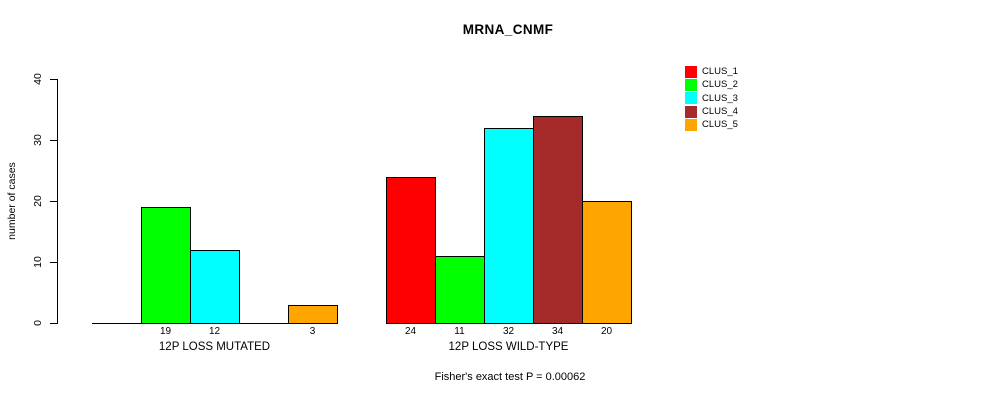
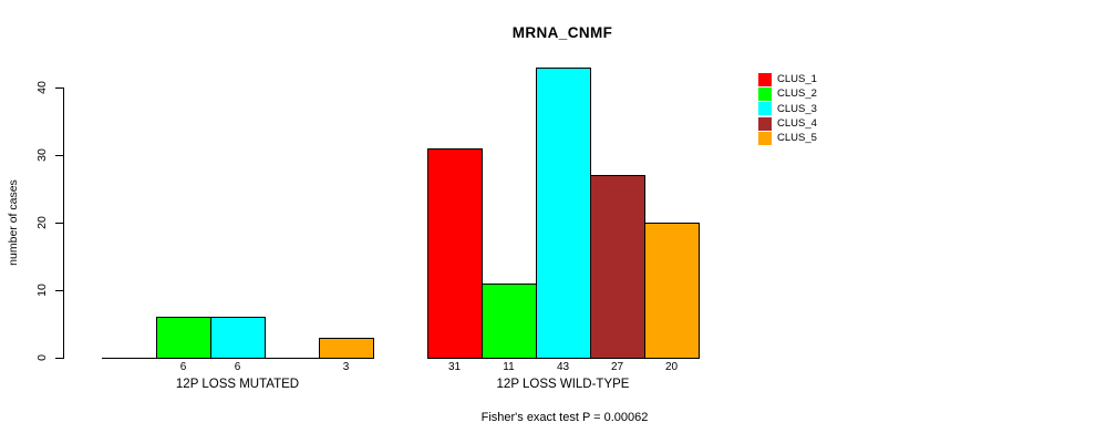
CLUS_2/12P LOSS MUTATED: 19 -> 6
CLUS_3/12P LOSS MUTATED: 12 -> 6
CLUS_1/12P LOSS WILD-TYPE: 24 -> 31
CLUS_3/12P LOSS WILD-TYPE: 32 -> 43
CLUS_4/12P LOSS WILD-TYPE: 34 -> 27
